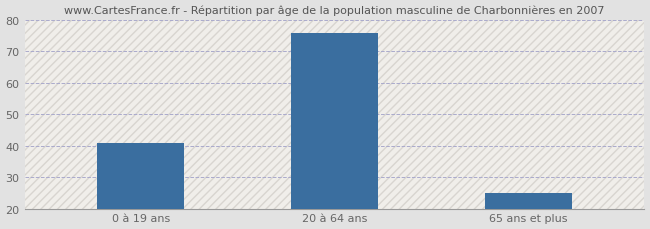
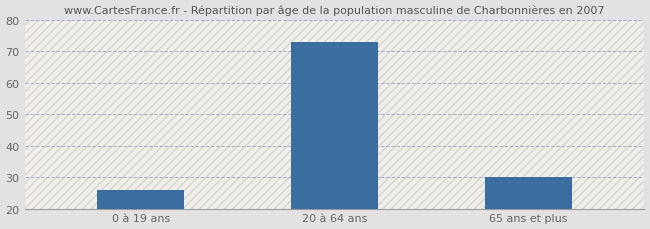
0 à 19 ans: 41 -> 26
20 à 64 ans: 76 -> 73
65 ans et plus: 25 -> 30
